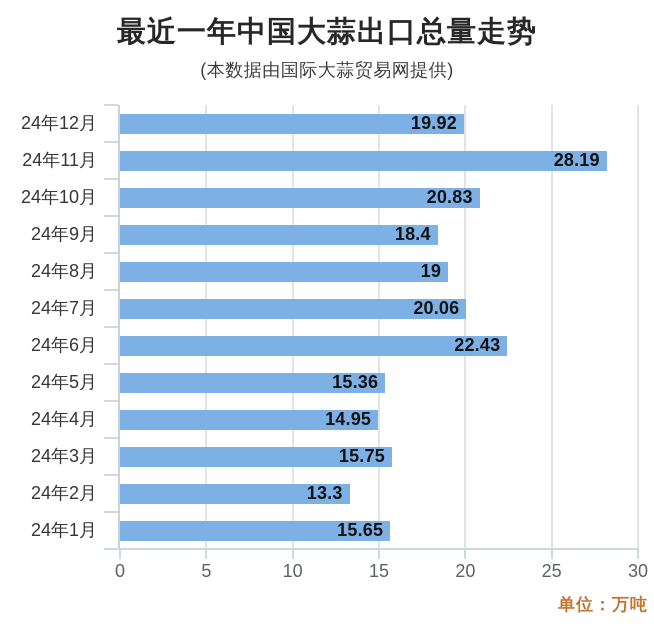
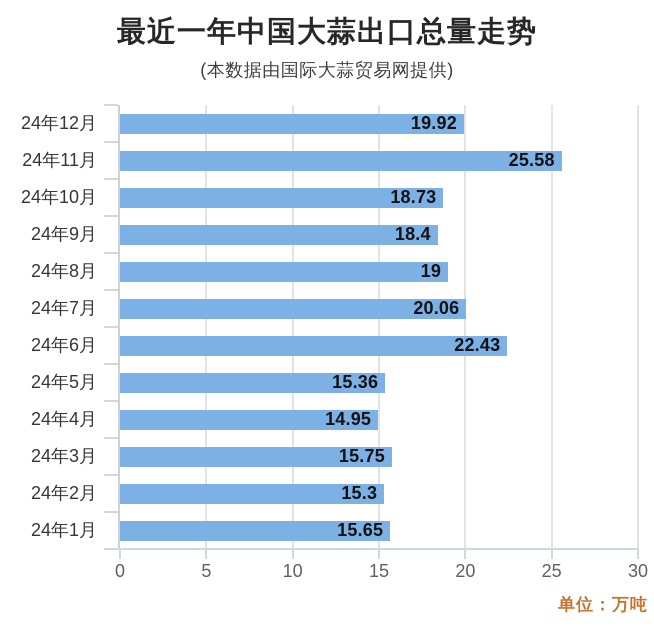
24年11月: 28.19 -> 25.58
24年10月: 20.83 -> 18.73
24年2月: 13.3 -> 15.3
